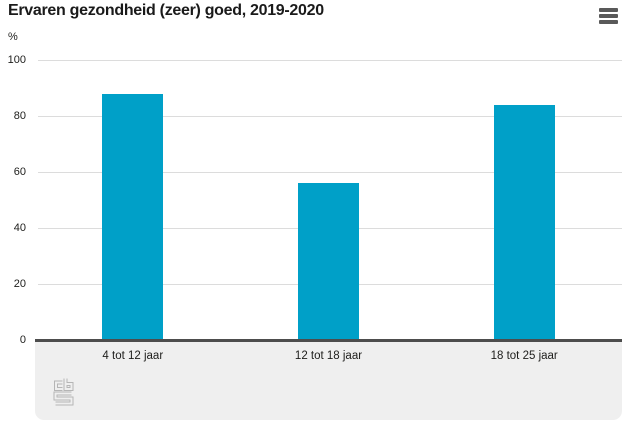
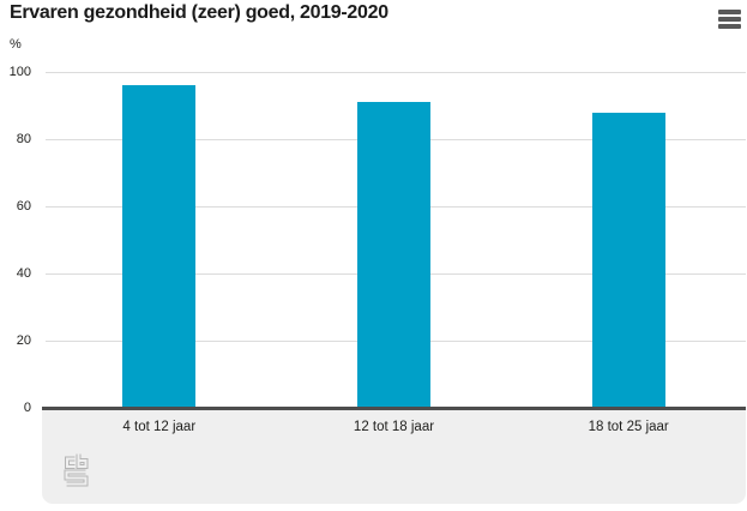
4 tot 12 jaar: 88 -> 96
12 tot 18 jaar: 56 -> 91
18 tot 25 jaar: 84 -> 88
